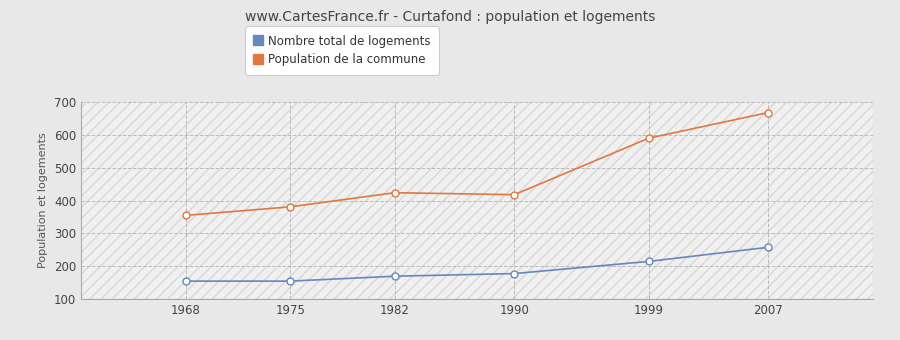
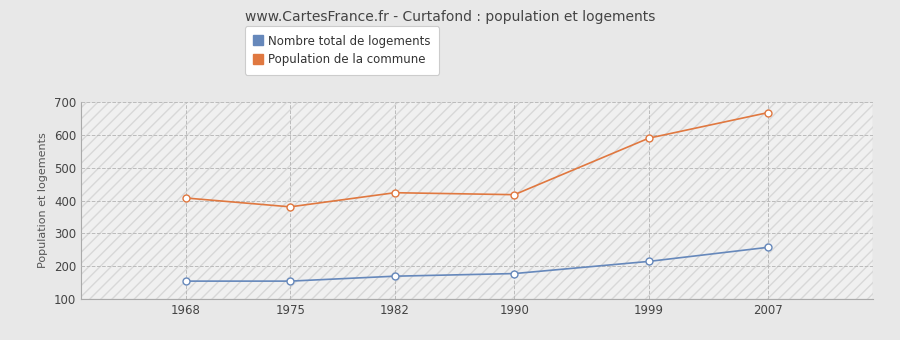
Population de la commune/1968: 355 -> 408
